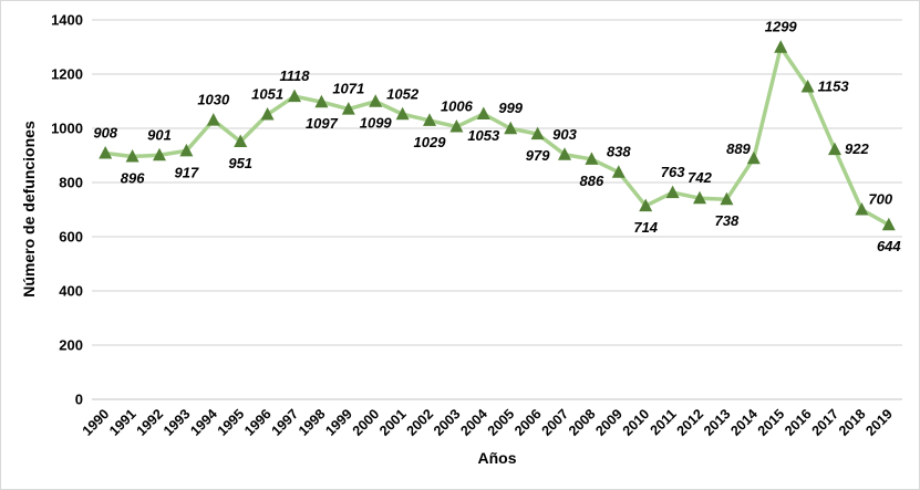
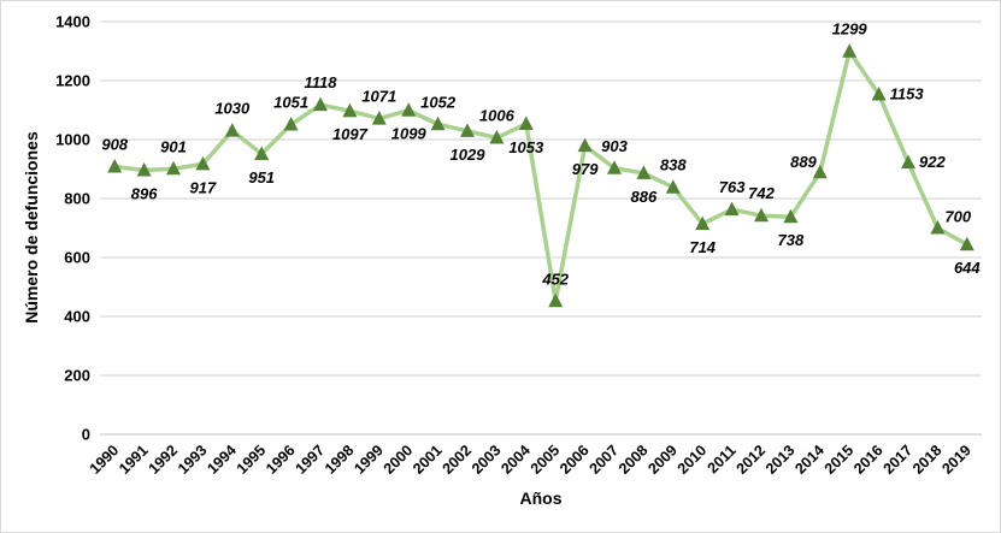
2005: 999 -> 452
